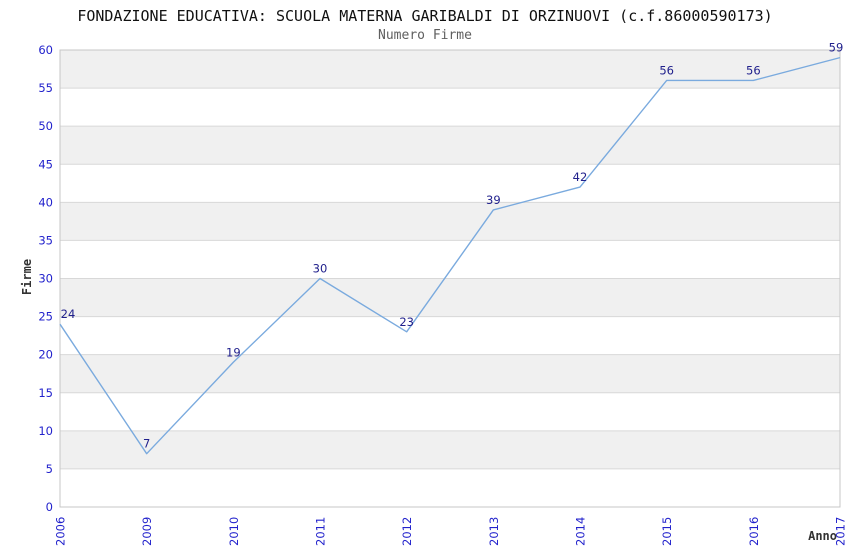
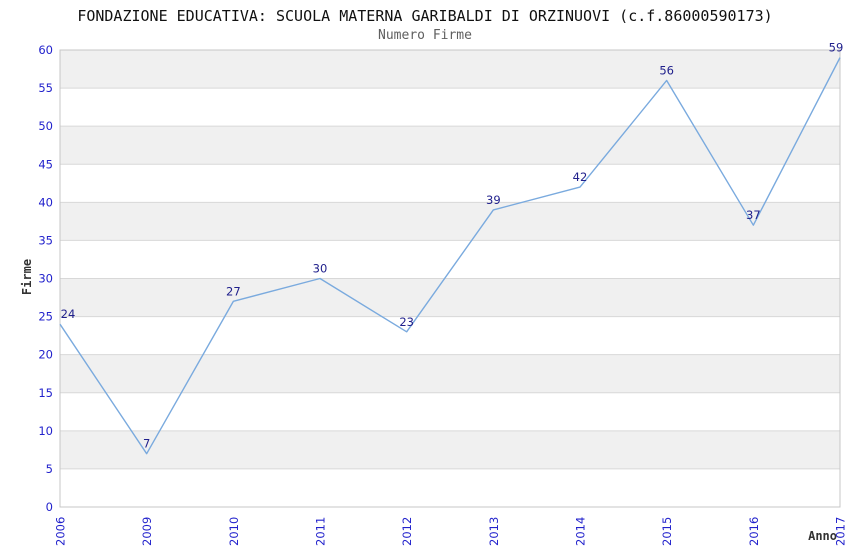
2010: 19 -> 27
2016: 56 -> 37
